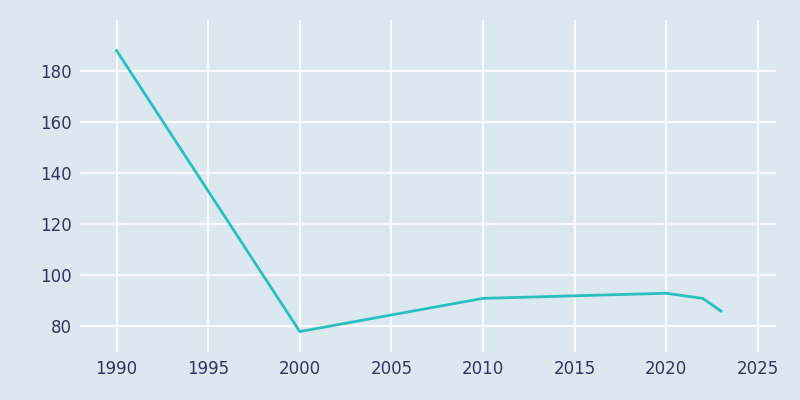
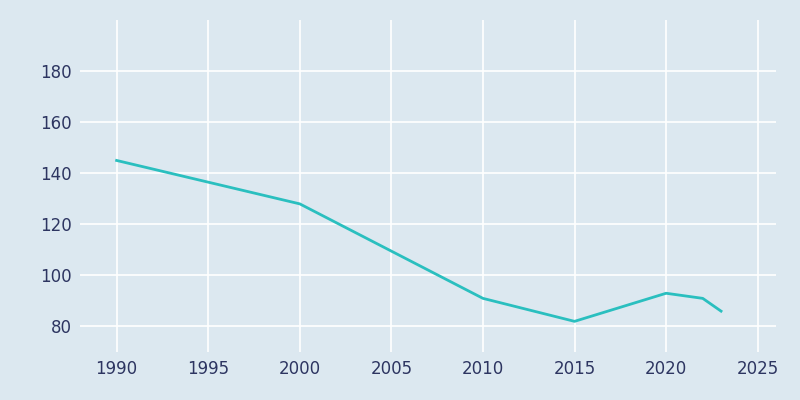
1990: 188 -> 145
2000: 78 -> 128
2015: 92 -> 82
